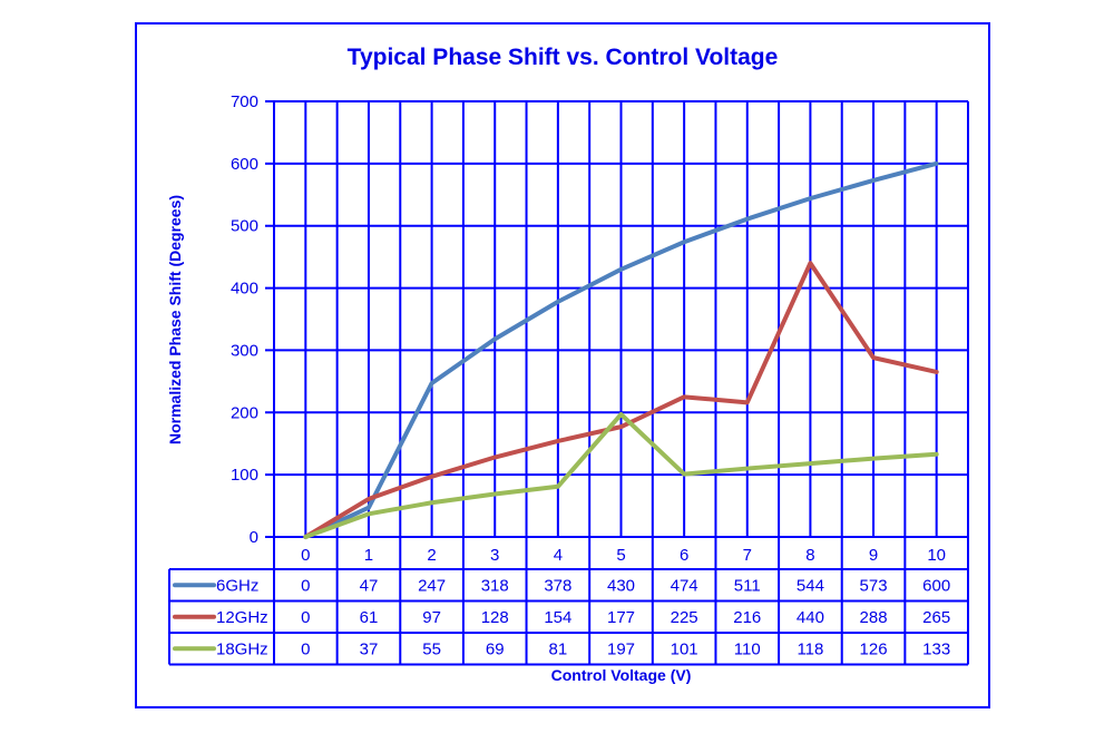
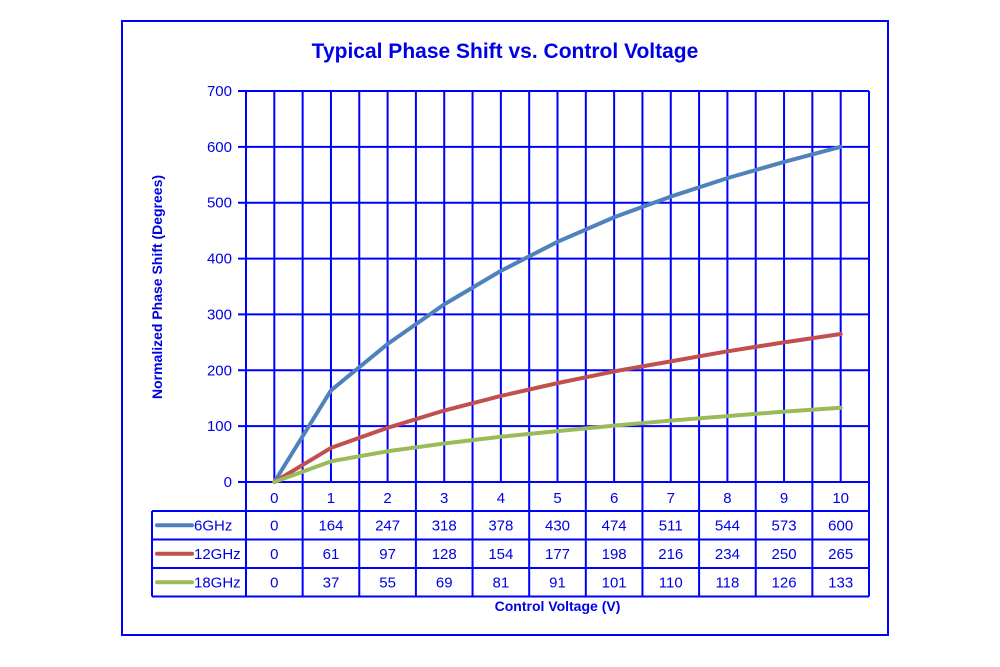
6GHz/1: 47 -> 164
18GHz/5: 197 -> 91
12GHz/6: 225 -> 198
12GHz/8: 440 -> 234
12GHz/9: 288 -> 250
